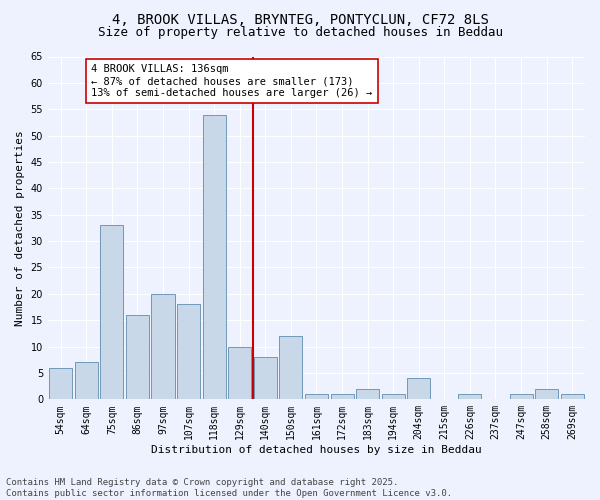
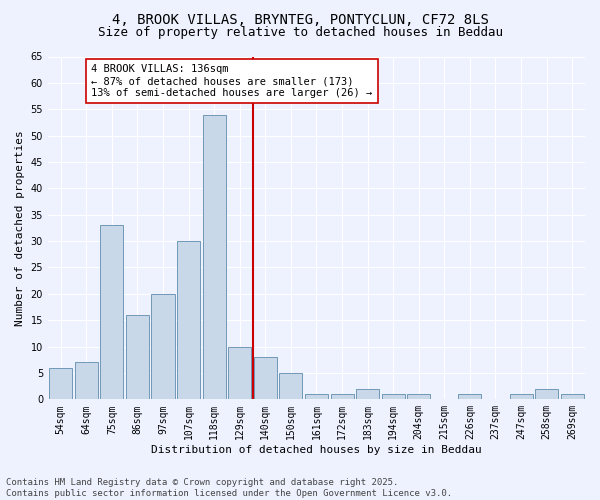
107sqm: 18 -> 30
150sqm: 12 -> 5
204sqm: 4 -> 1
